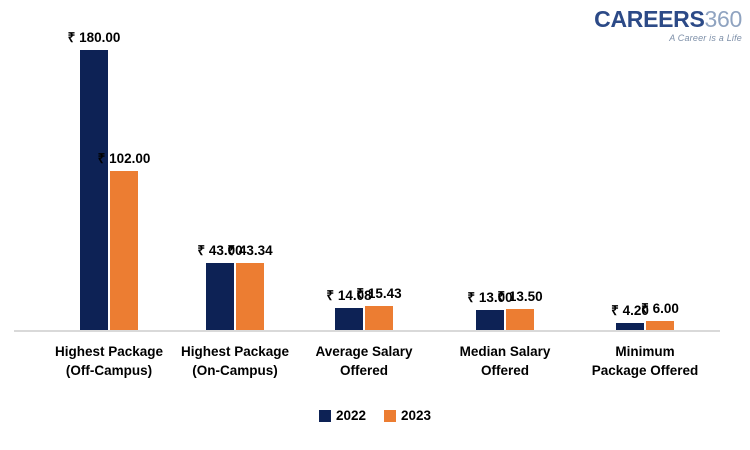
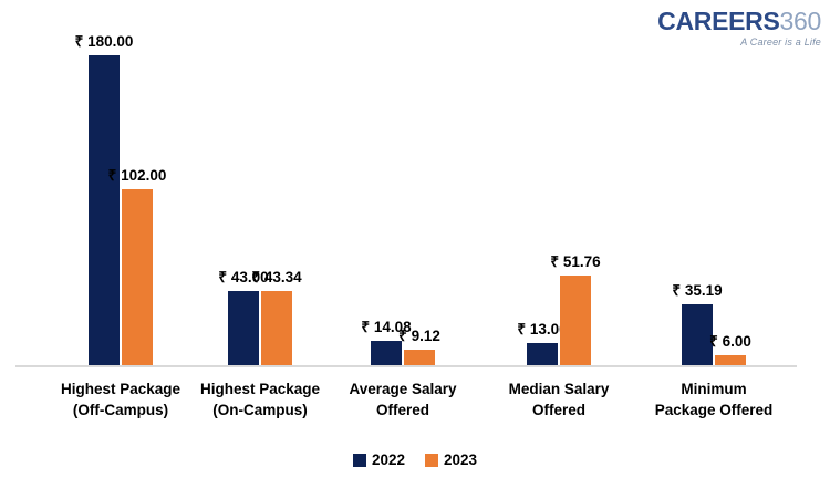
2023/Average Salary Offered: 15.43 -> 9.12
2023/Median Salary Offered: 13.50 -> 51.76
2022/Minimum Package Offered: 4.20 -> 35.19
